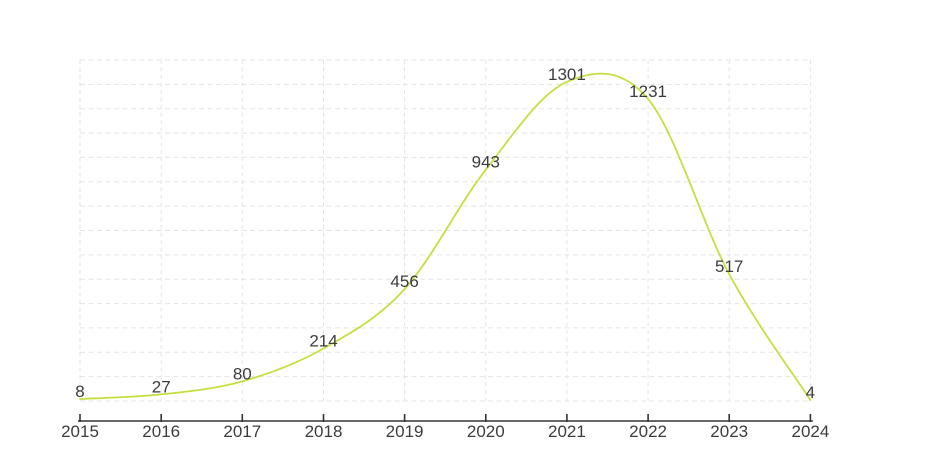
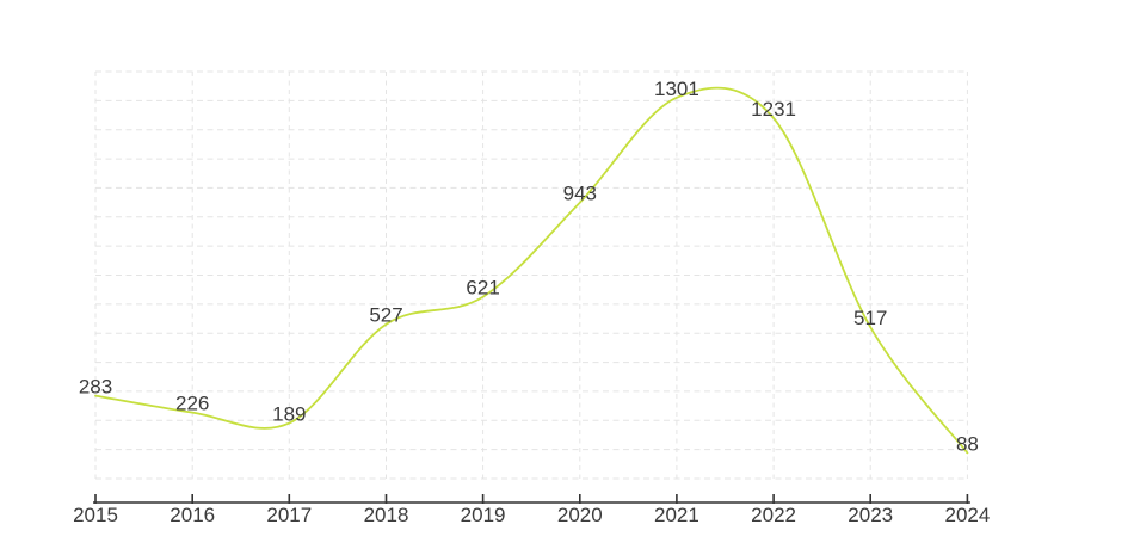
2015: 8 -> 283
2016: 27 -> 226
2017: 80 -> 189
2018: 214 -> 527
2019: 456 -> 621
2024: 4 -> 88
